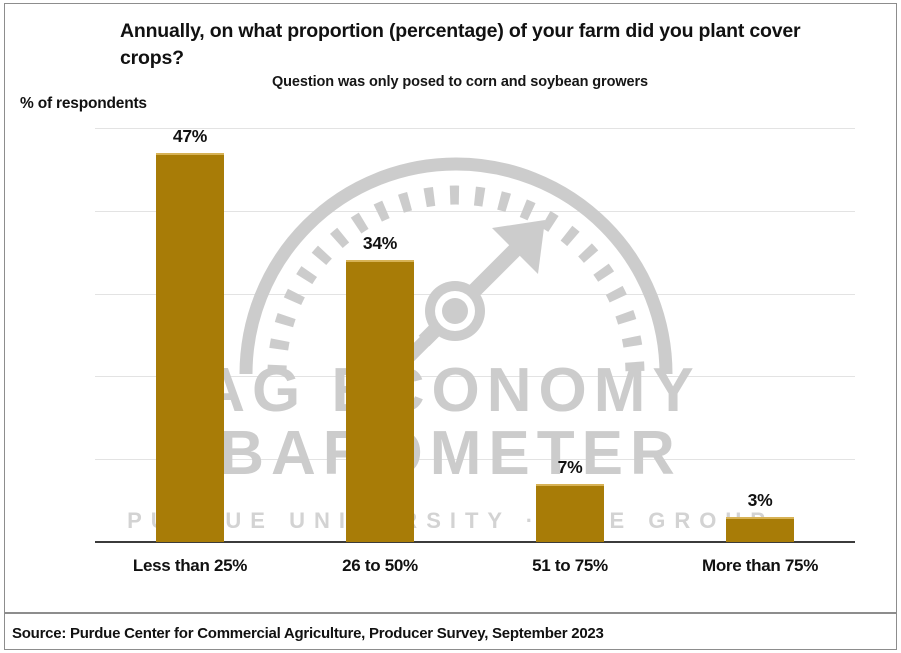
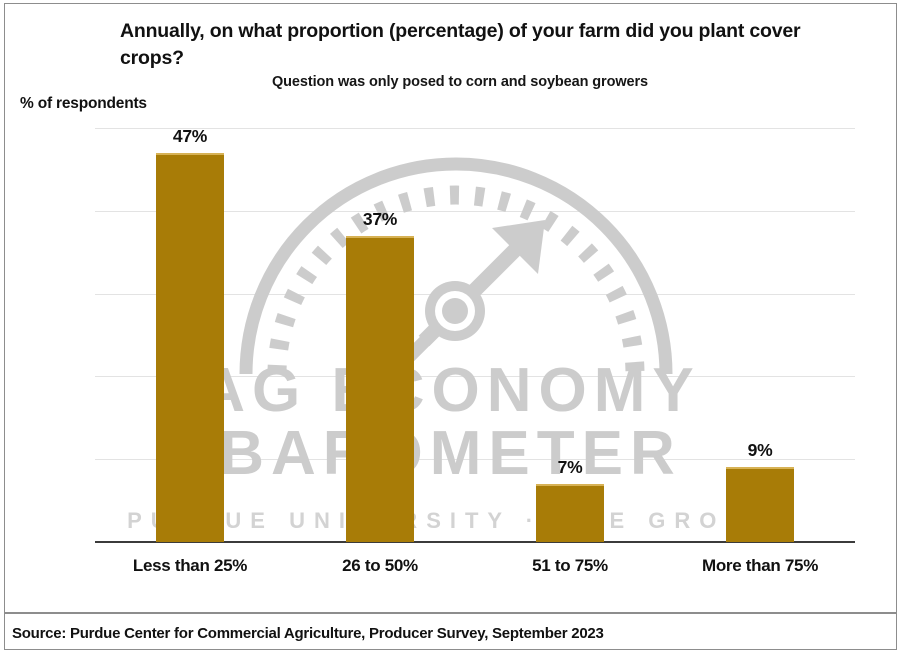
26 to 50%: 34% -> 37%
More than 75%: 3% -> 9%
